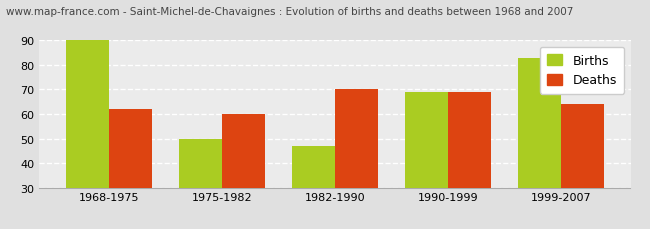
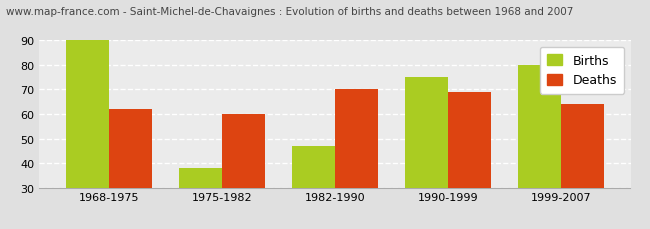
Births/1975-1982: 50 -> 38
Births/1990-1999: 69 -> 75
Births/1999-2007: 83 -> 80
